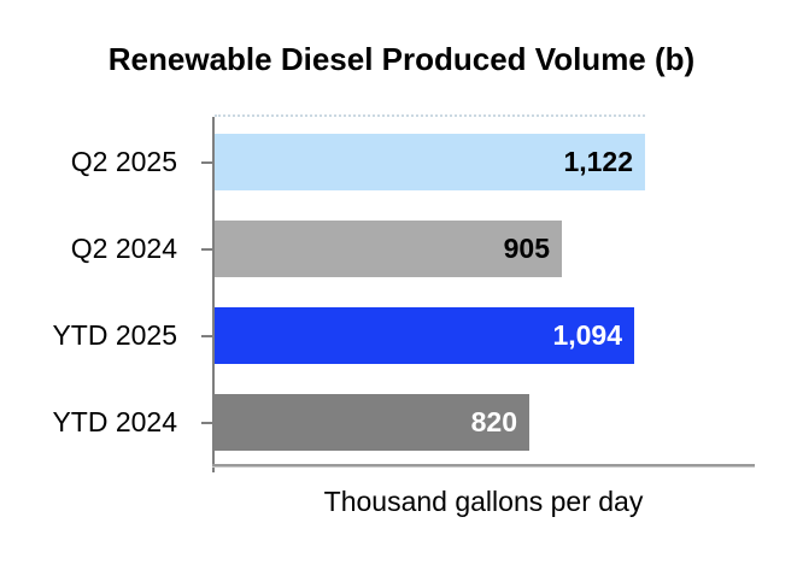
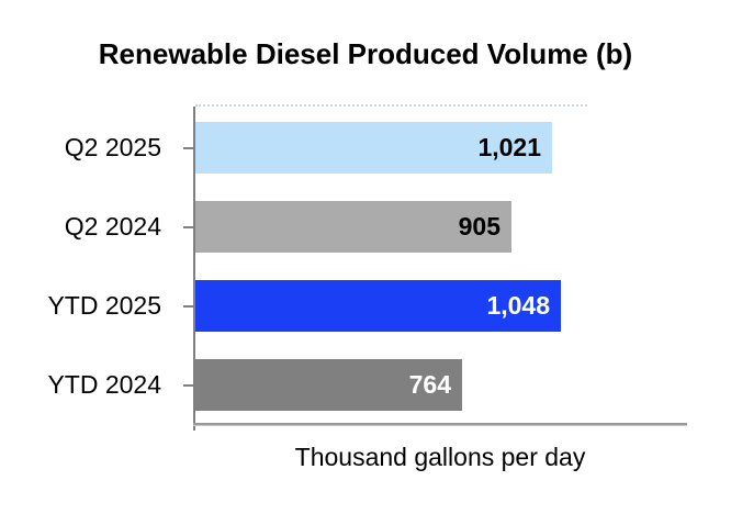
Q2 2025: 1,122 -> 1,021
YTD 2025: 1,094 -> 1,048
YTD 2024: 820 -> 764
